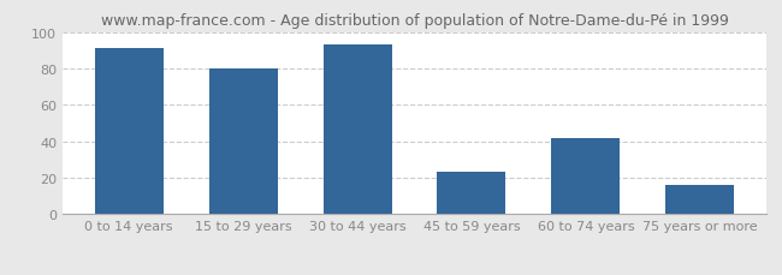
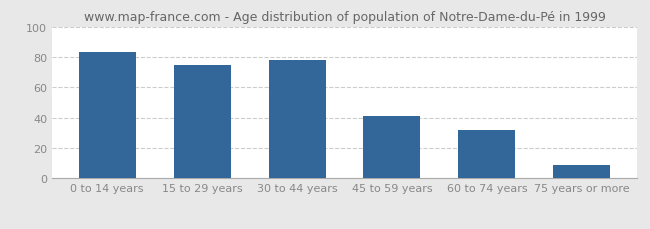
0 to 14 years: 91 -> 83
15 to 29 years: 80 -> 75
30 to 44 years: 93 -> 78
45 to 59 years: 23 -> 41
60 to 74 years: 42 -> 32
75 years or more: 16 -> 9
